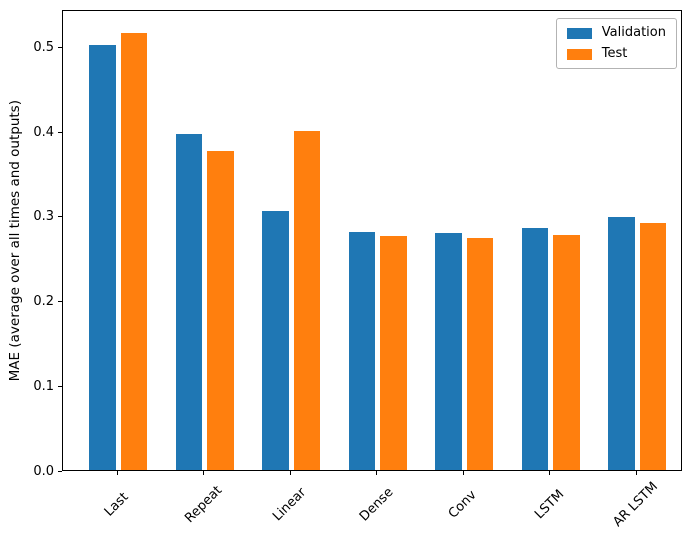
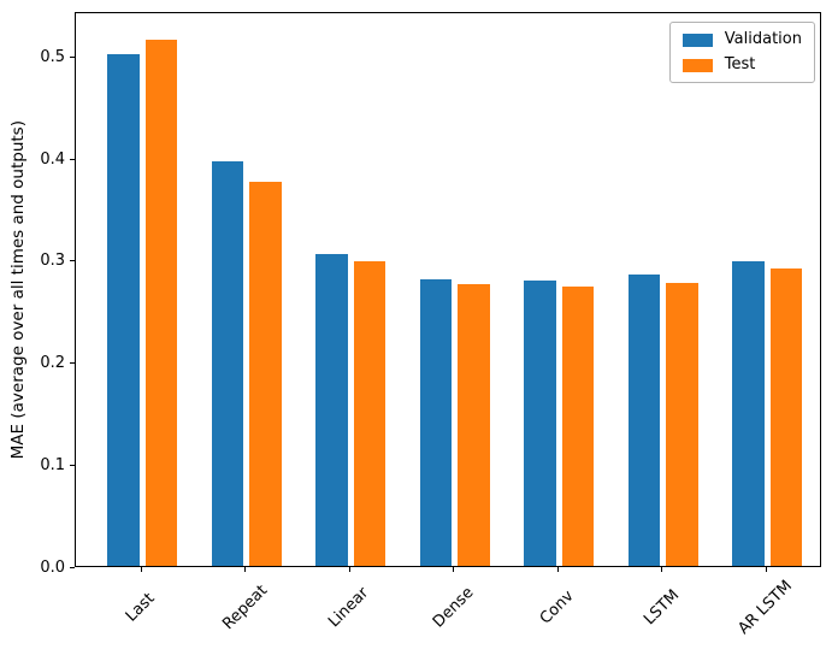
Test/Linear: 0.40 -> 0.30
